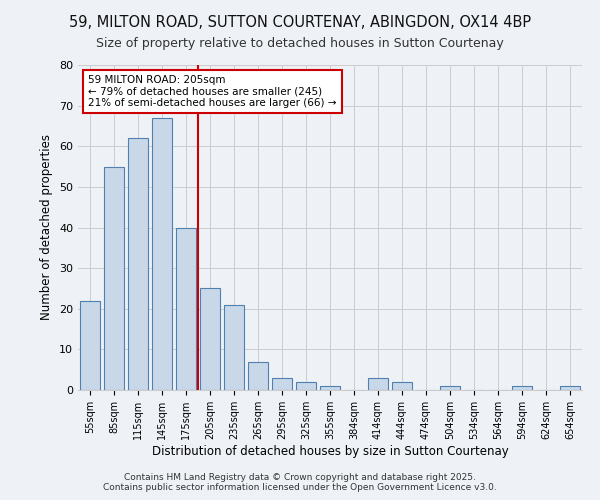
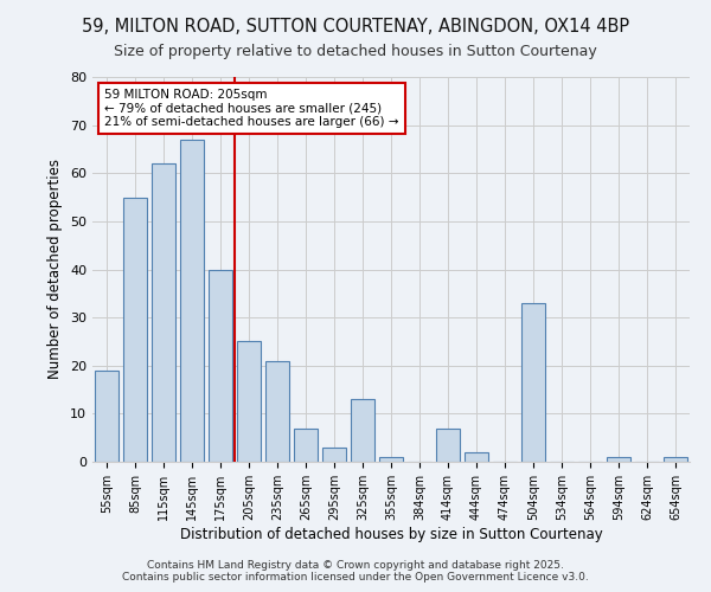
55sqm: 22 -> 19
325sqm: 2 -> 13
414sqm: 3 -> 7
504sqm: 1 -> 33
